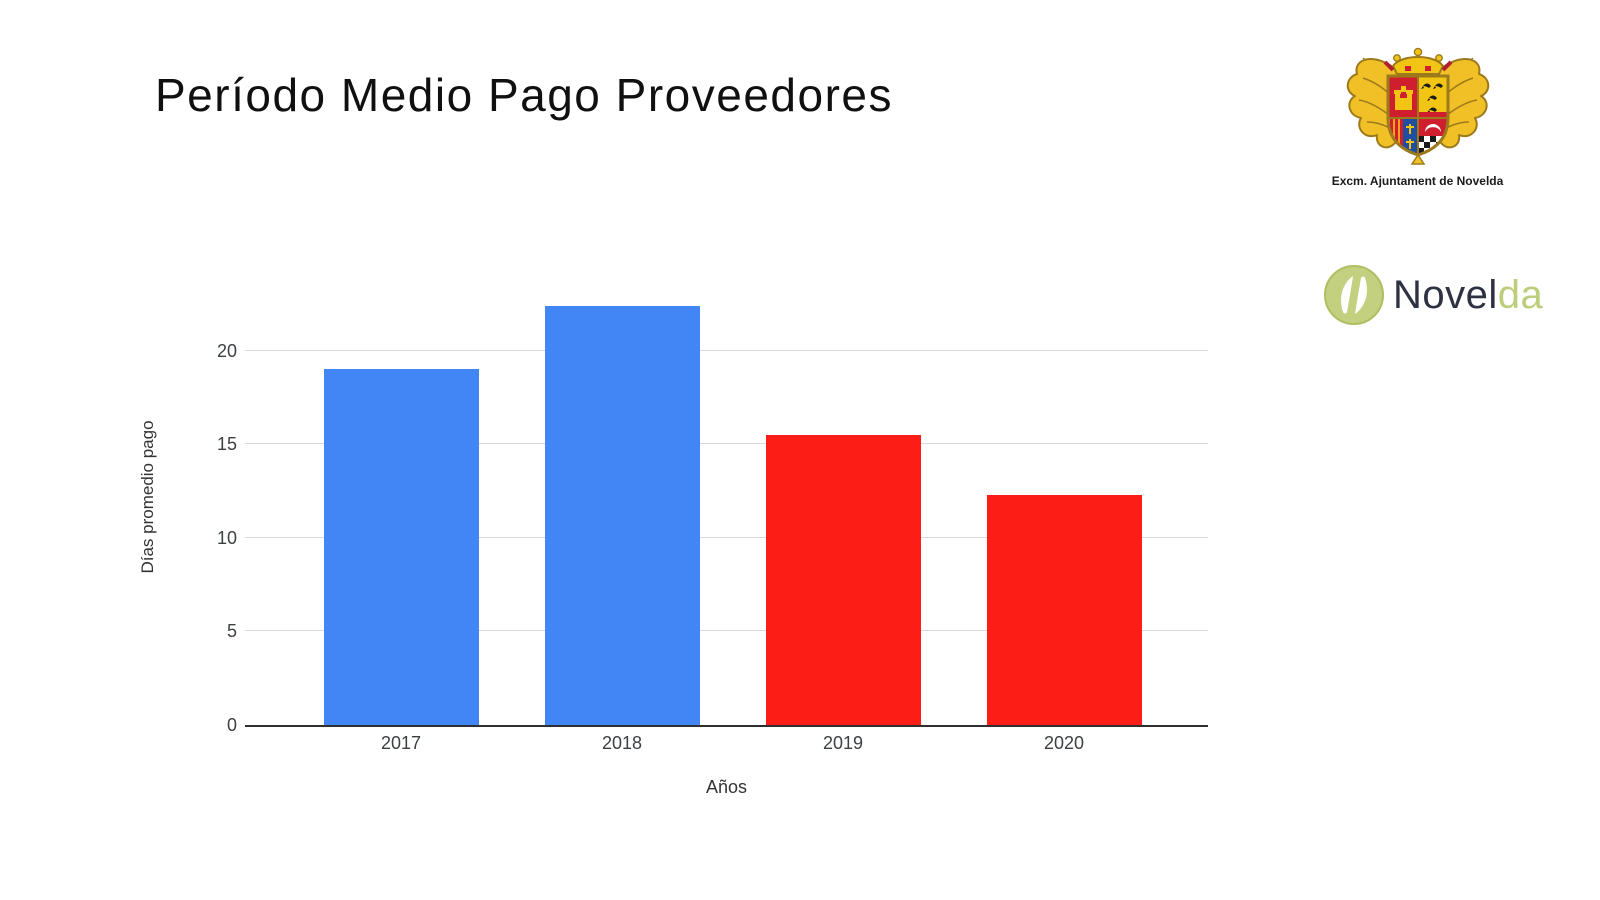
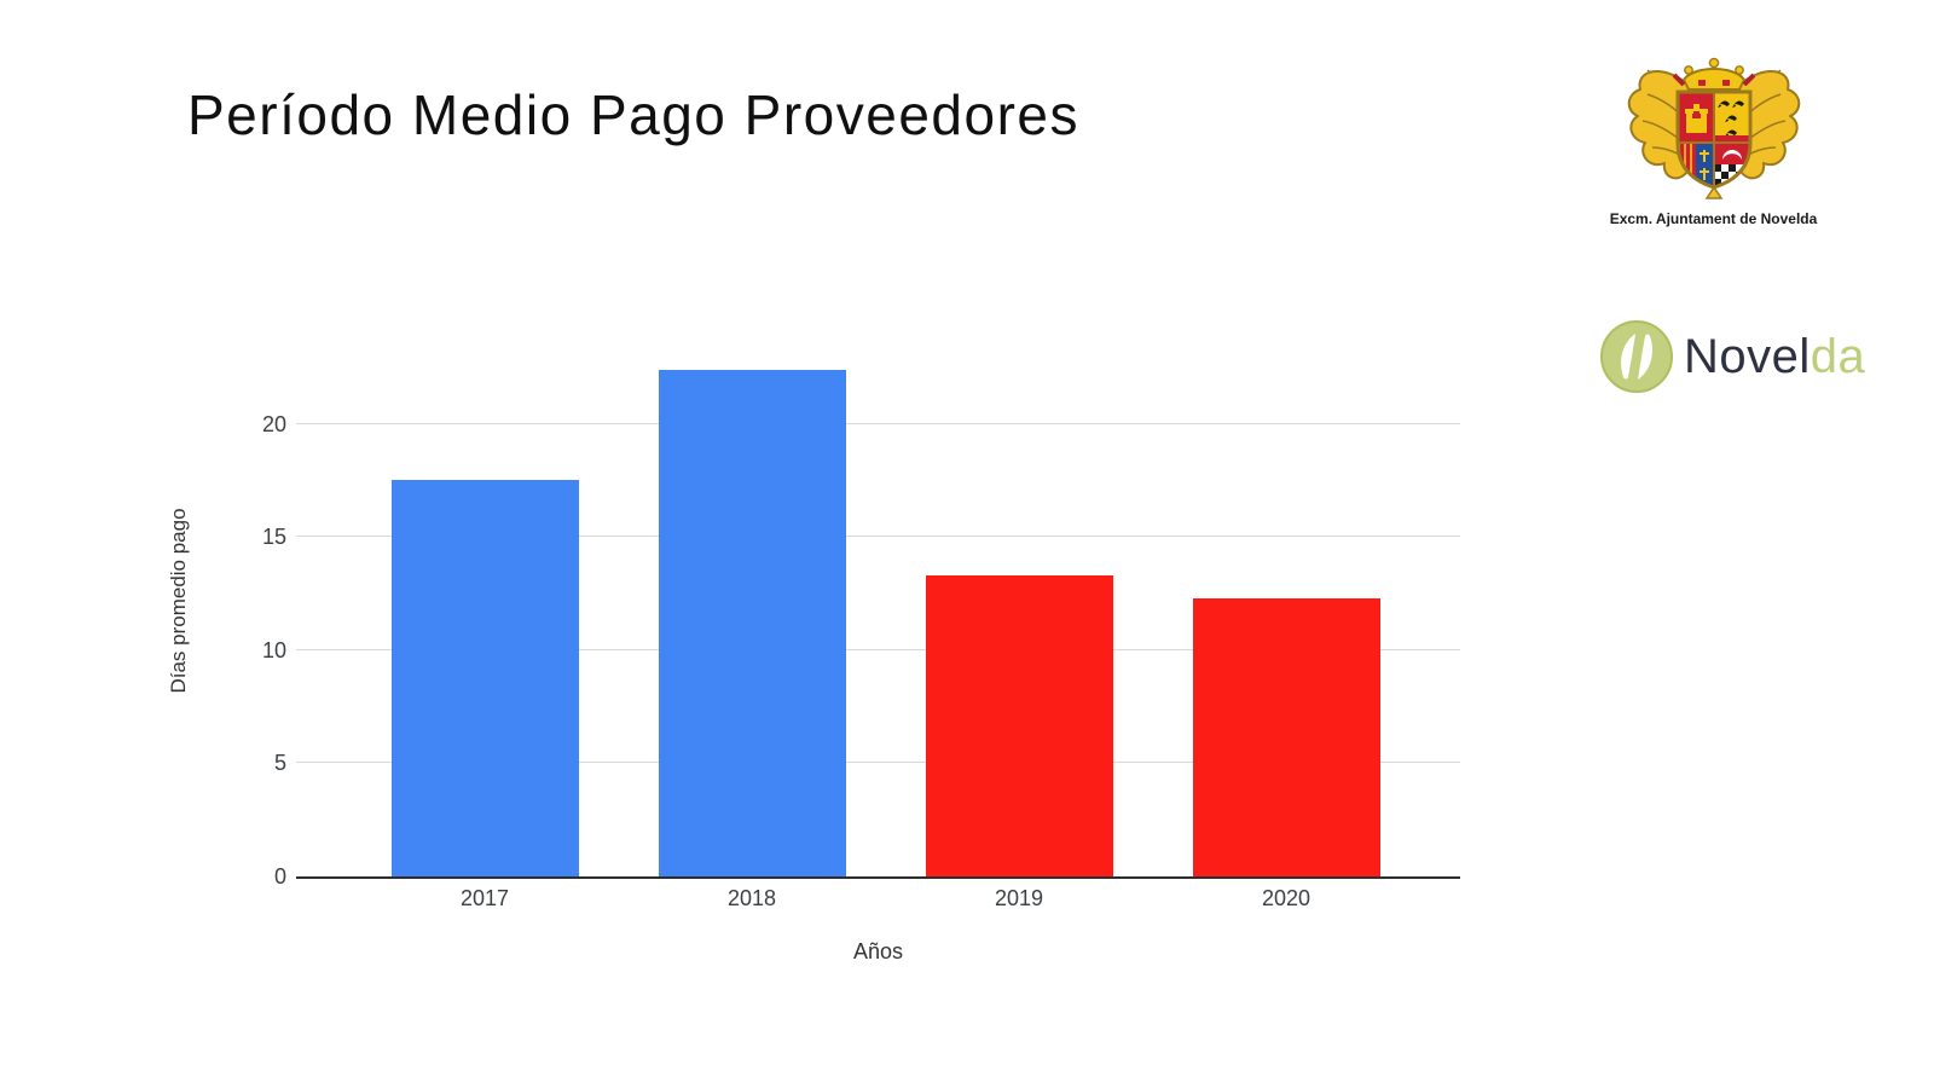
2017: 19.0 -> 17.5
2019: 15.5 -> 13.3
